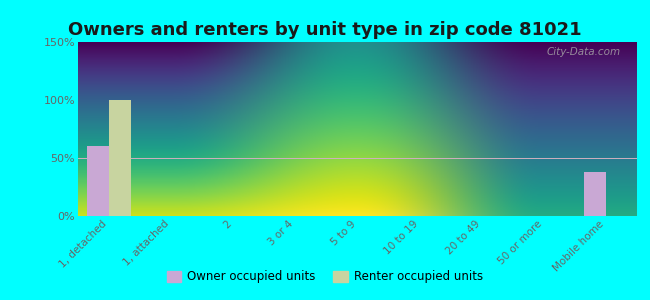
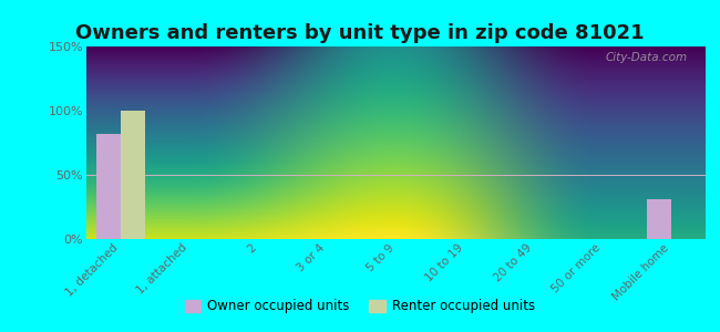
Owner occupied units/1, detached: 60% -> 82%
Owner occupied units/Mobile home: 38% -> 31%
